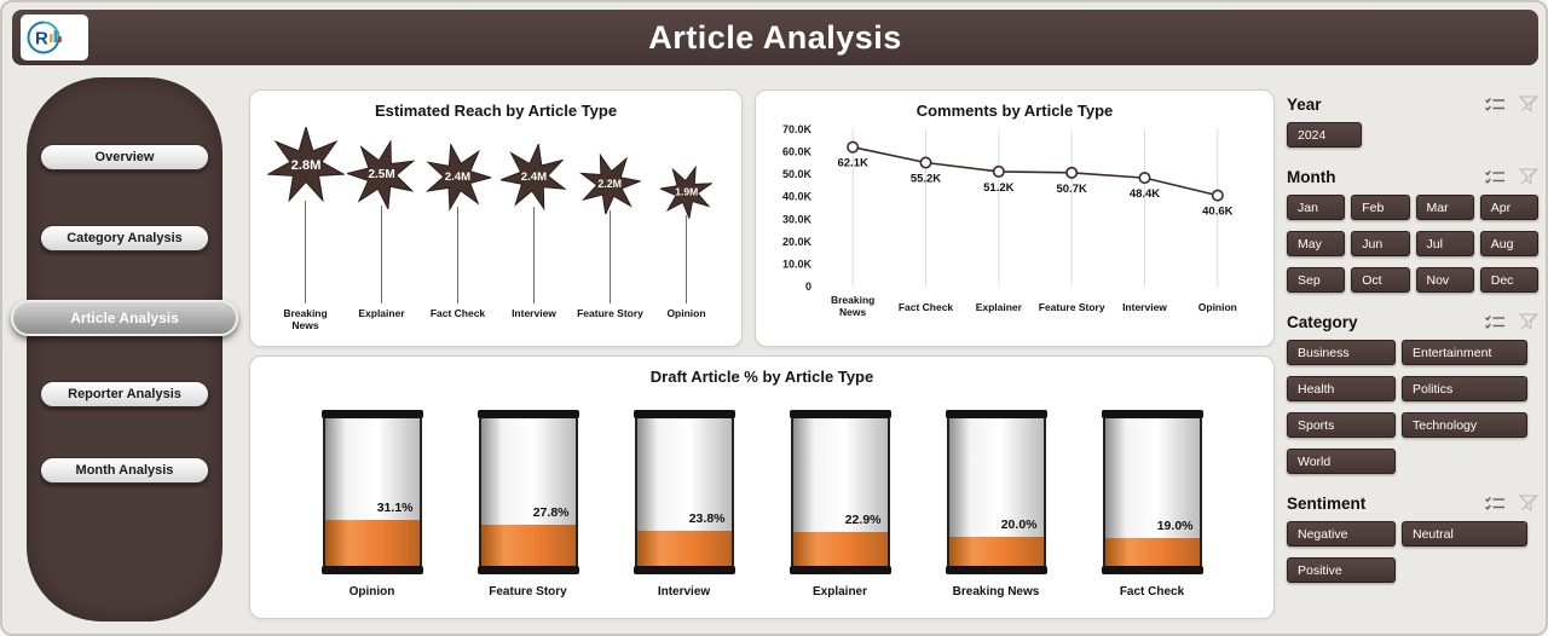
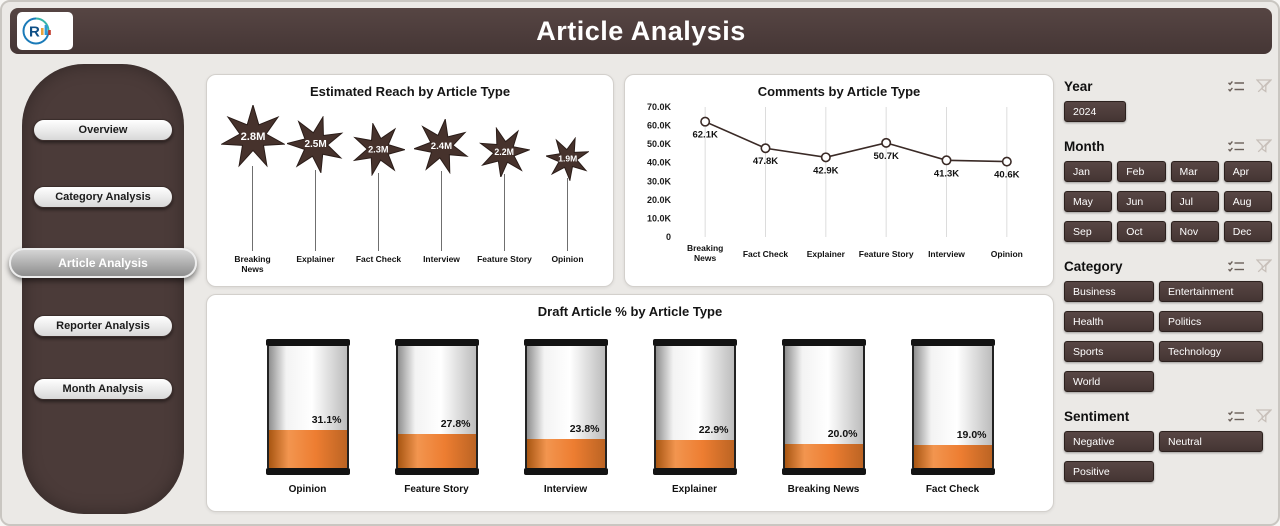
Estimated Reach by Article Type/Fact Check: 2.4M -> 2.3M
Comments by Article Type/Fact Check: 55.2K -> 47.8K
Comments by Article Type/Explainer: 51.2K -> 42.9K
Comments by Article Type/Interview: 48.4K -> 41.3K
